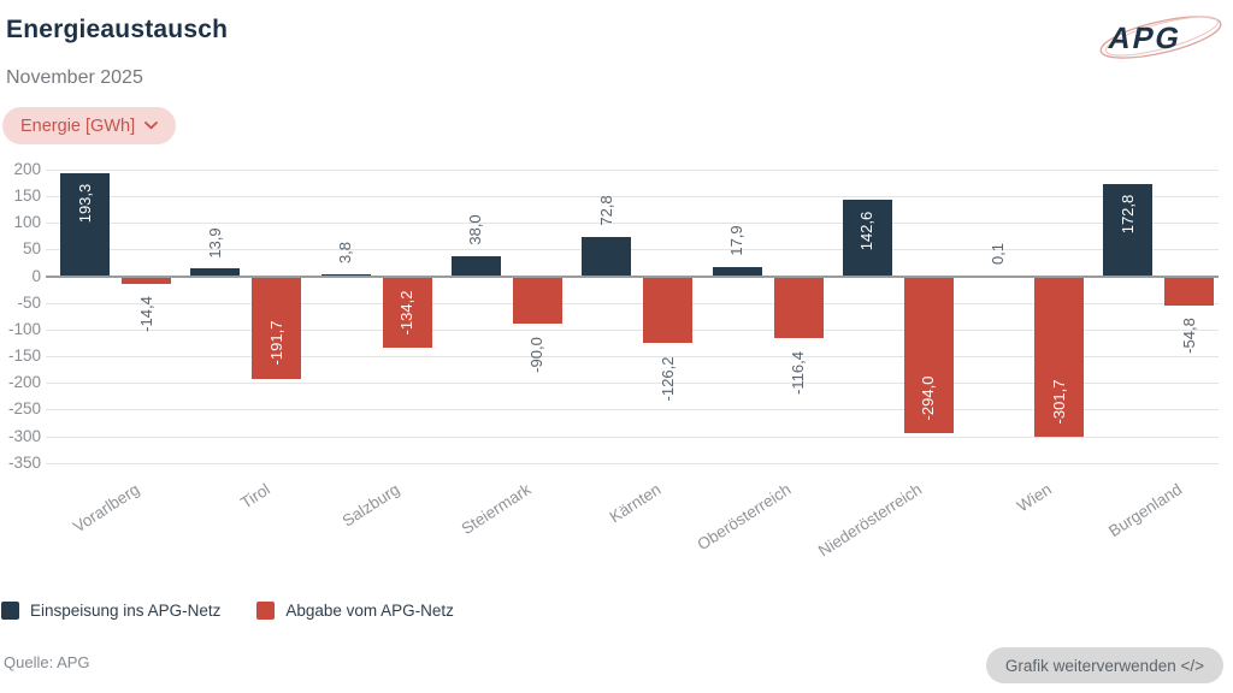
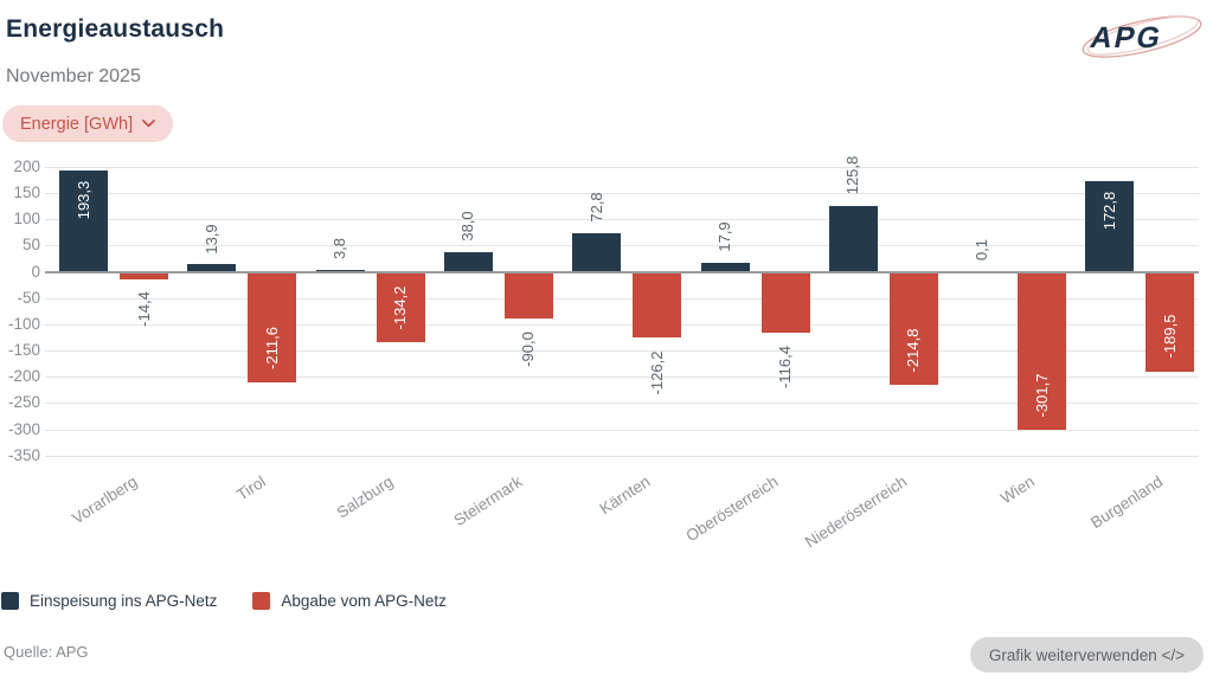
Abgabe vom APG-Netz/Tirol: -191,7 -> -211,6
Einspeisung ins APG-Netz/Niederösterreich: 142,6 -> 125,8
Abgabe vom APG-Netz/Niederösterreich: -294,0 -> -214,8
Abgabe vom APG-Netz/Burgenland: -54,8 -> -189,5
